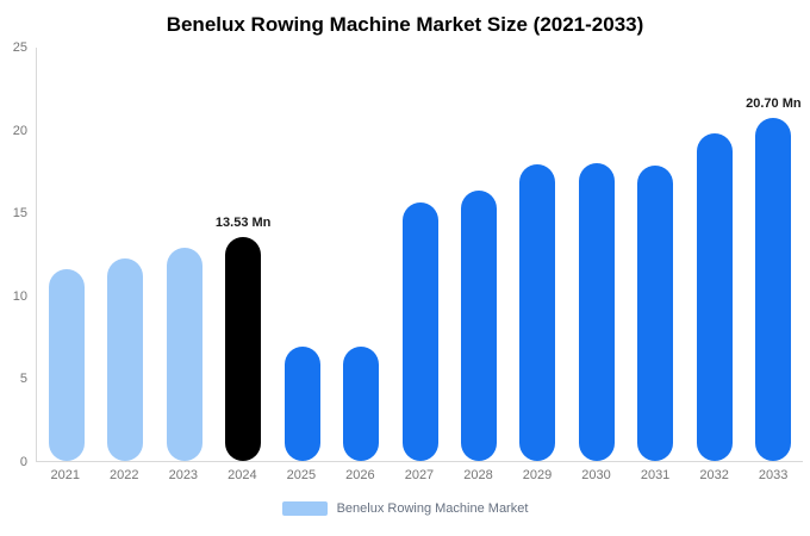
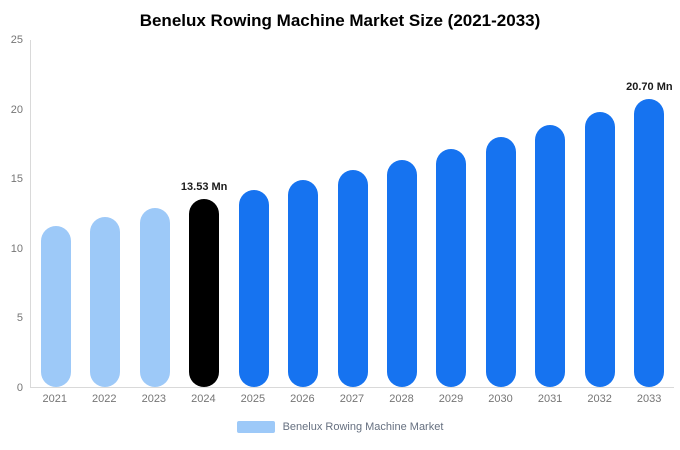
2025: 6.9 -> 14.2
2026: 6.9 -> 14.9
2029: 17.9 -> 17.1
2031: 17.8 -> 18.8
